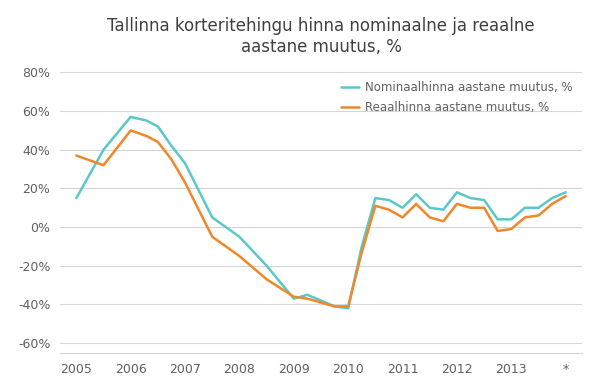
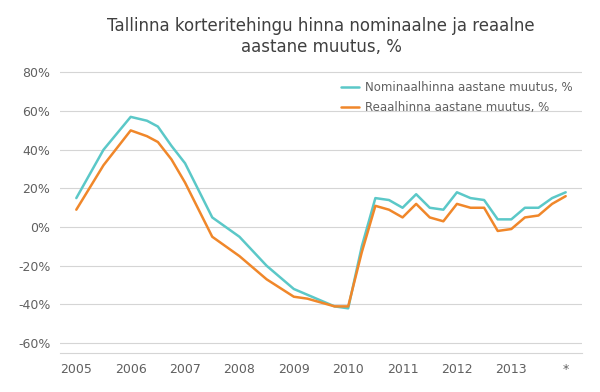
Reaalhinna aastane muutus, %/2005: 37% -> 9%
Nominaalhinna aastane muutus, %/2009: -37% -> -32%
